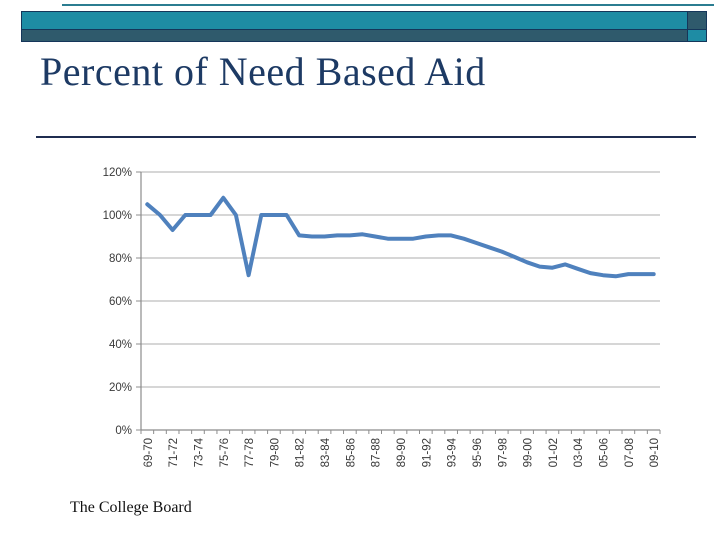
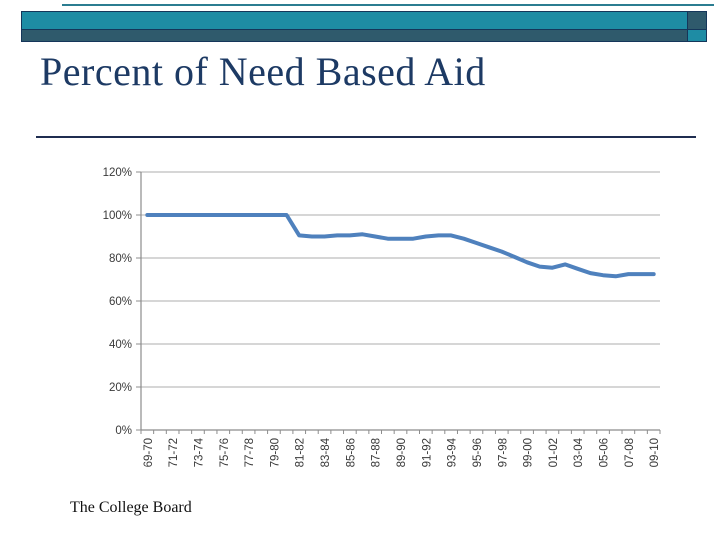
69-70: 105% -> 100%
71-72: 93% -> 100%
75-76: 108% -> 100%
77-78: 72% -> 100%
